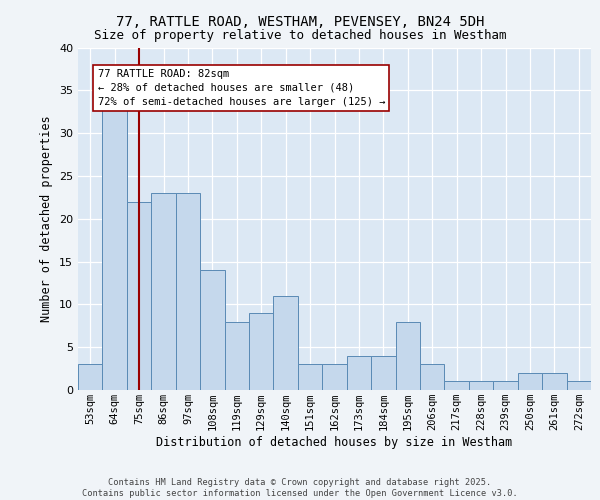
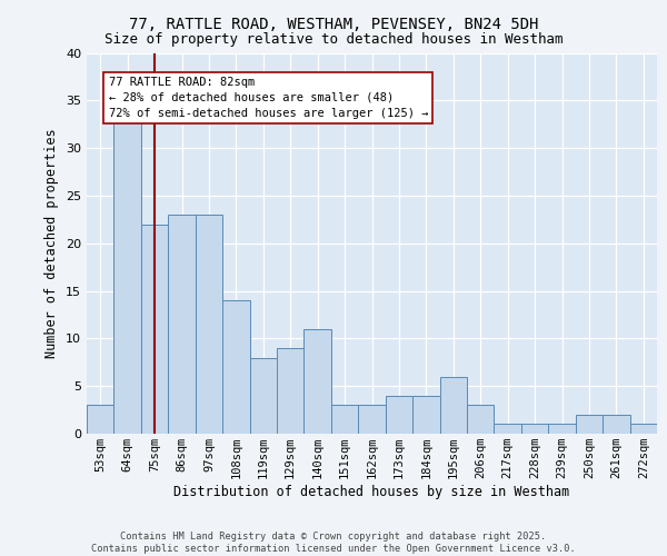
195sqm: 8 -> 6
